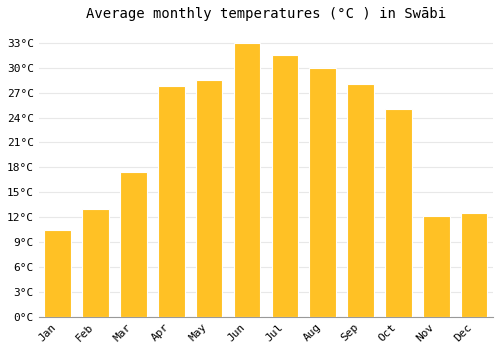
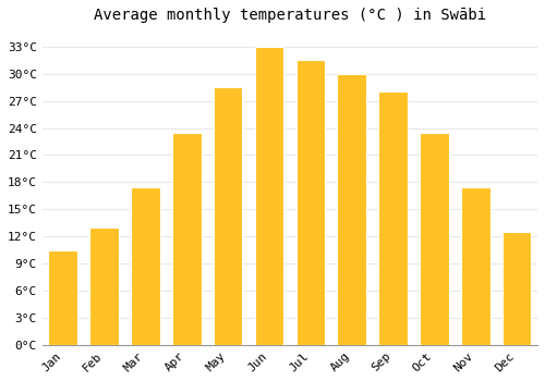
Apr: 27.8°C -> 23.5°C
Oct: 25.0°C -> 23.5°C
Nov: 12.2°C -> 17.5°C
